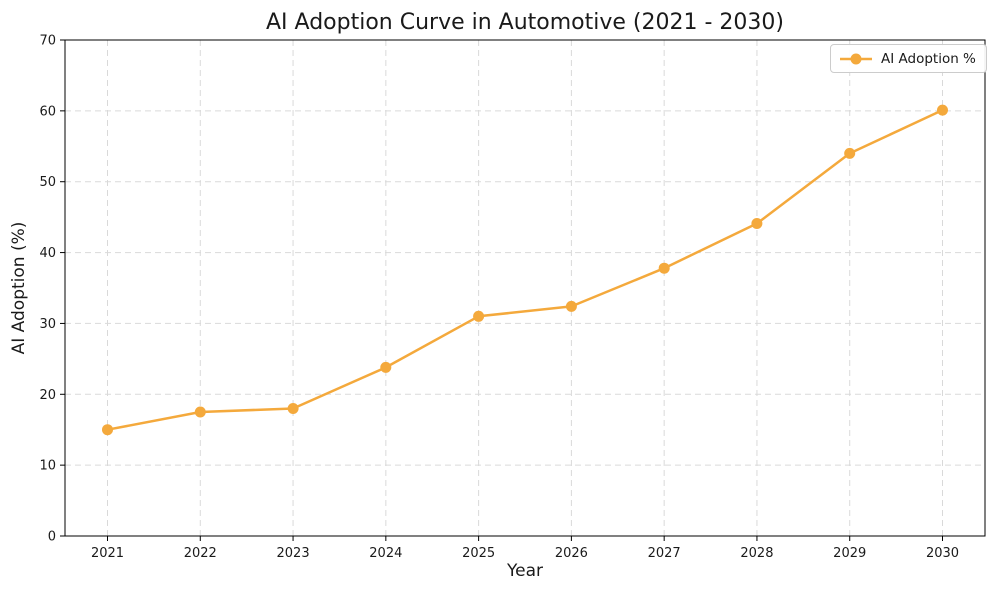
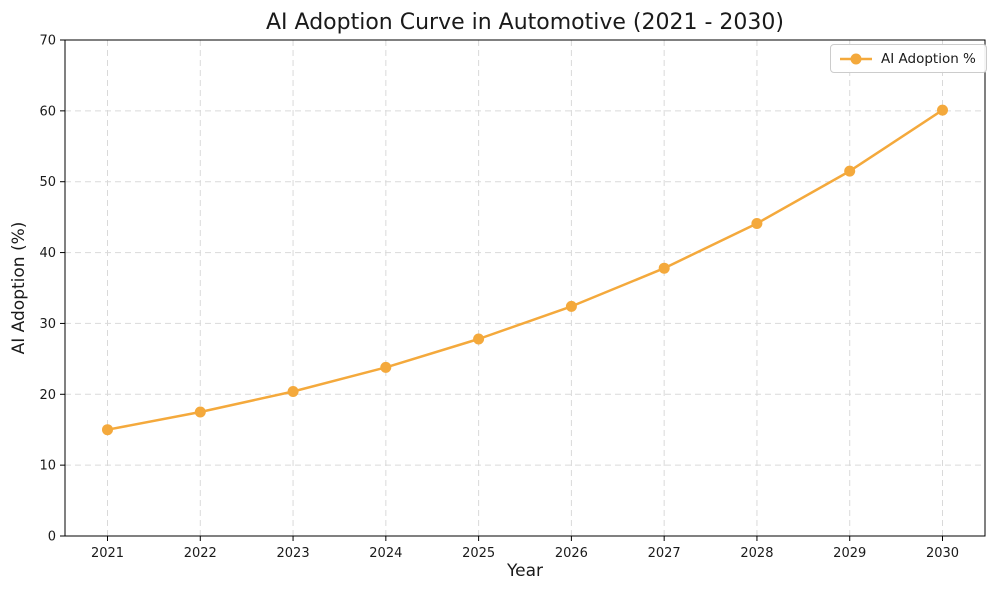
2023: 18 -> 20
2025: 31 -> 28
2029: 54 -> 52
